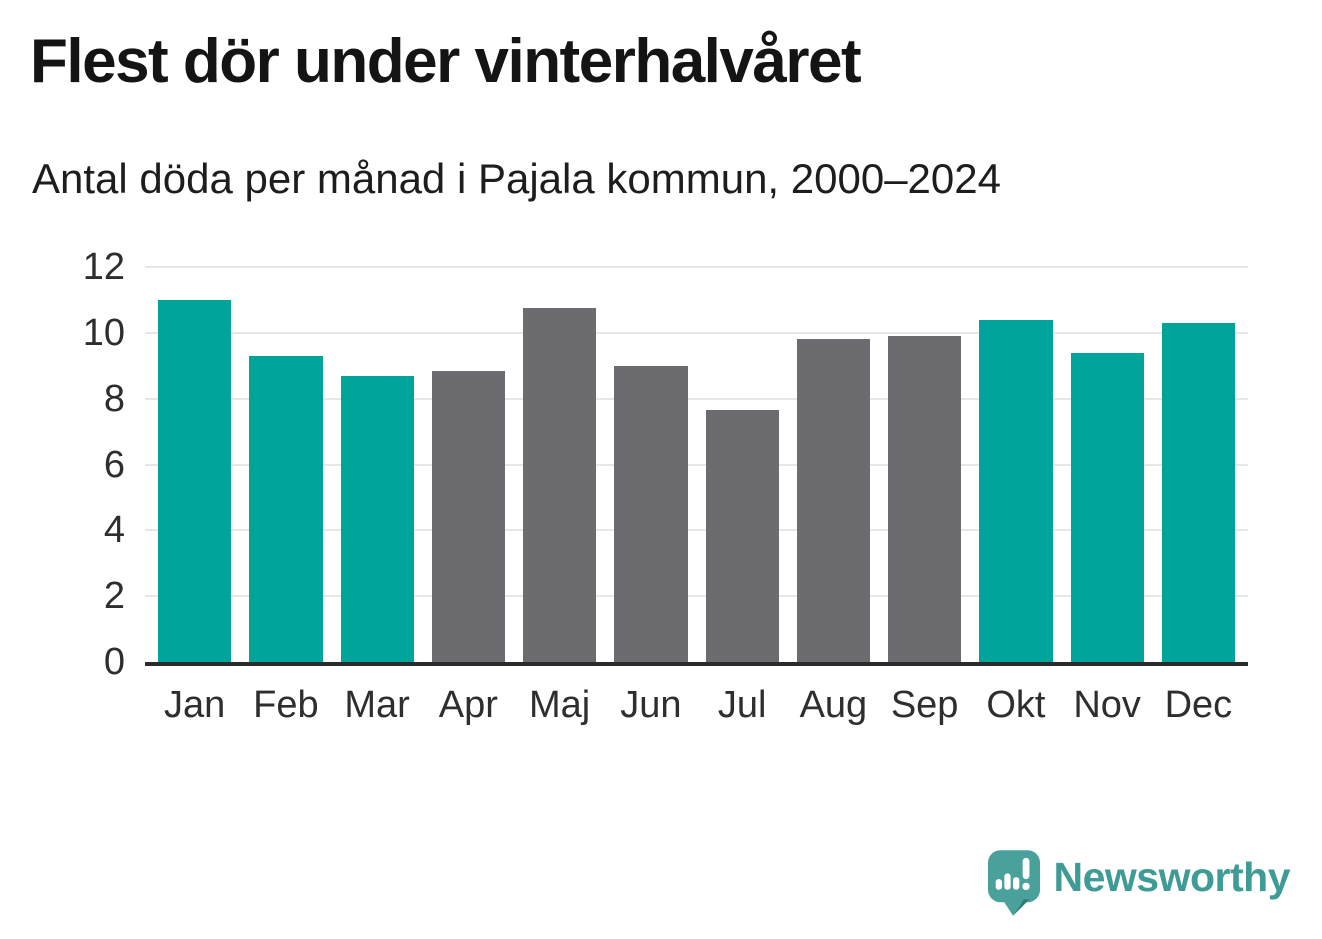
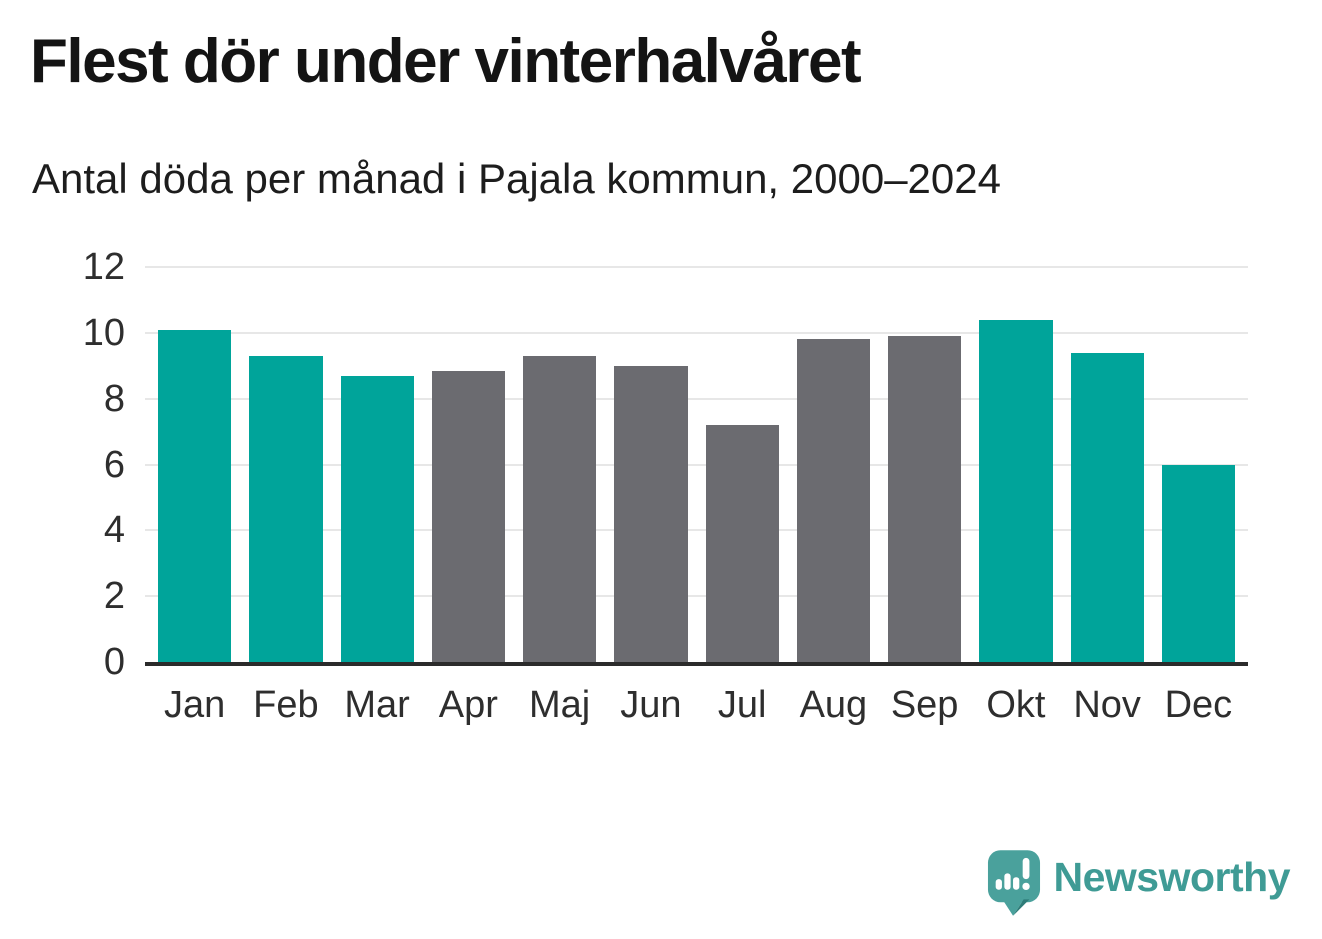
Jan: 11.0 -> 10.1
Maj: 10.8 -> 9.3
Jul: 7.7 -> 7.2
Dec: 10.3 -> 6.0
